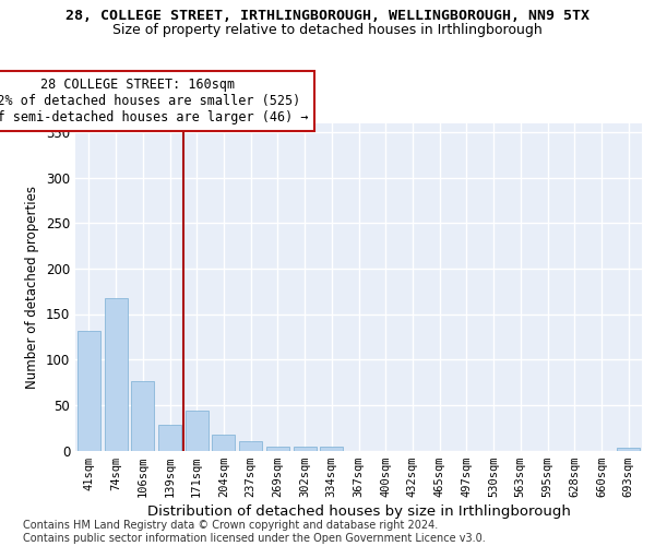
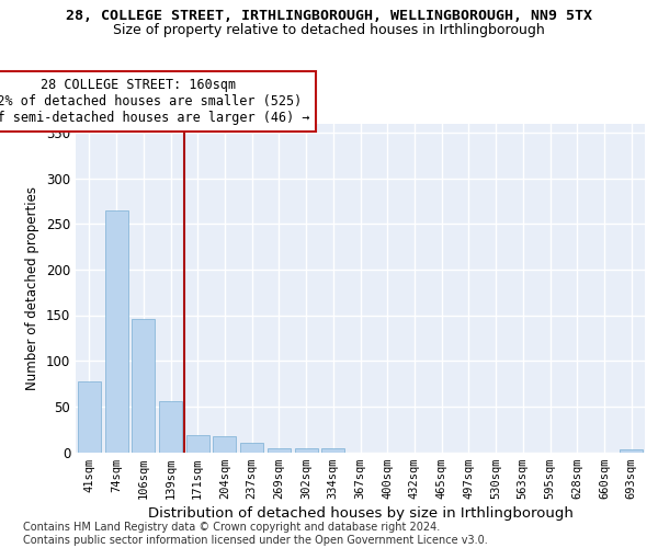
41sqm: 132 -> 77
74sqm: 168 -> 265
106sqm: 76 -> 146
139sqm: 28 -> 56
171sqm: 44 -> 19
